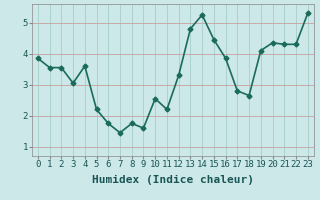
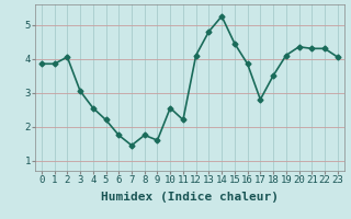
1: 3.55 -> 3.85
2: 3.55 -> 4.05
4: 3.60 -> 2.55
12: 3.30 -> 4.10
18: 2.65 -> 3.50
23: 5.30 -> 4.05
